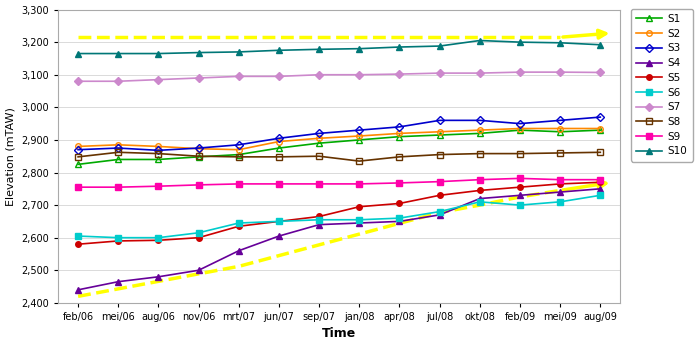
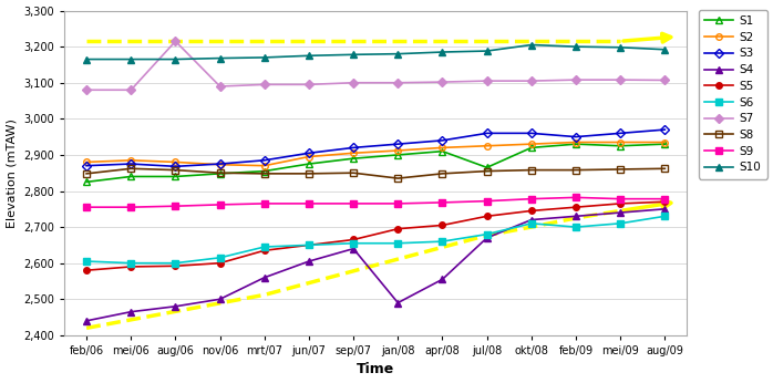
S7/aug/06: 3,085 -> 3,215
S4/jan/08: 2,645 -> 2,490
S4/apr/08: 2,650 -> 2,555
S1/jul/08: 2,915 -> 2,865
